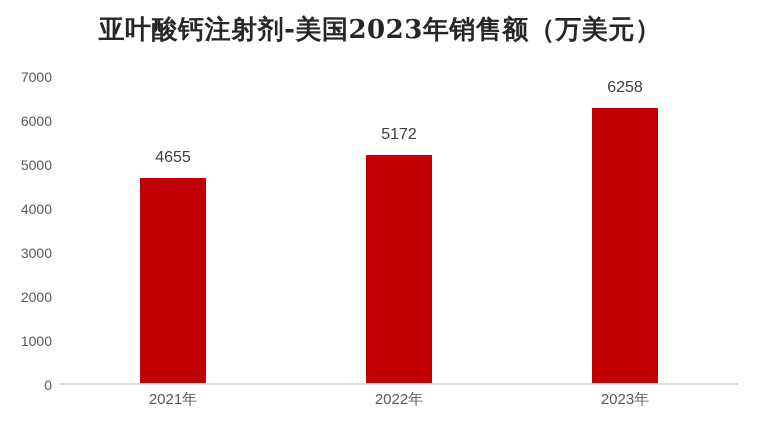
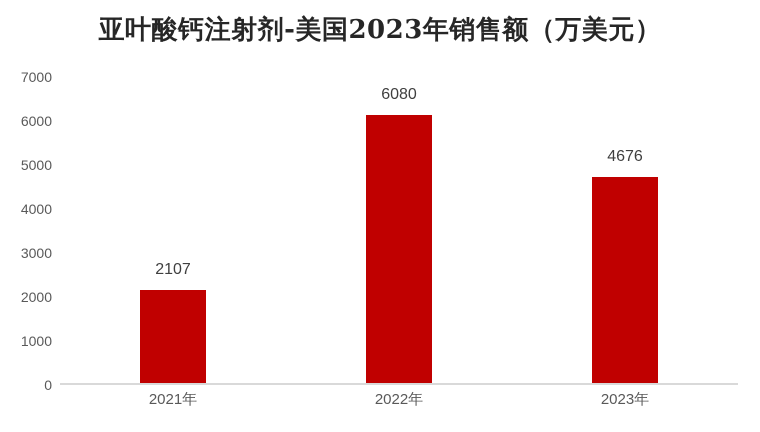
2021年: 4655 -> 2107
2022年: 5172 -> 6080
2023年: 6258 -> 4676
